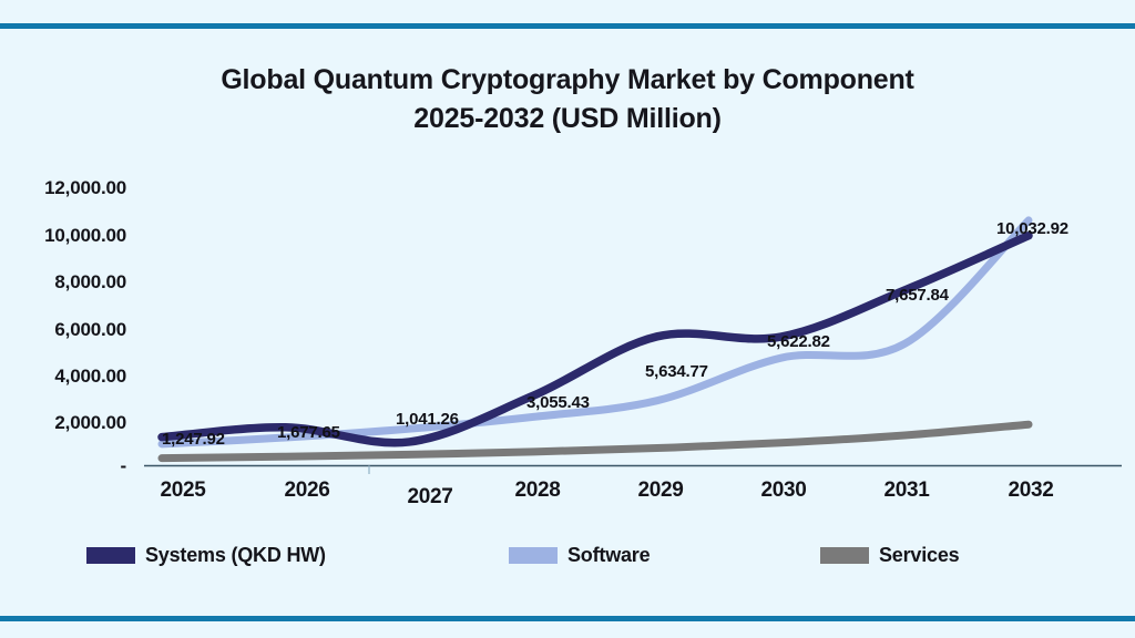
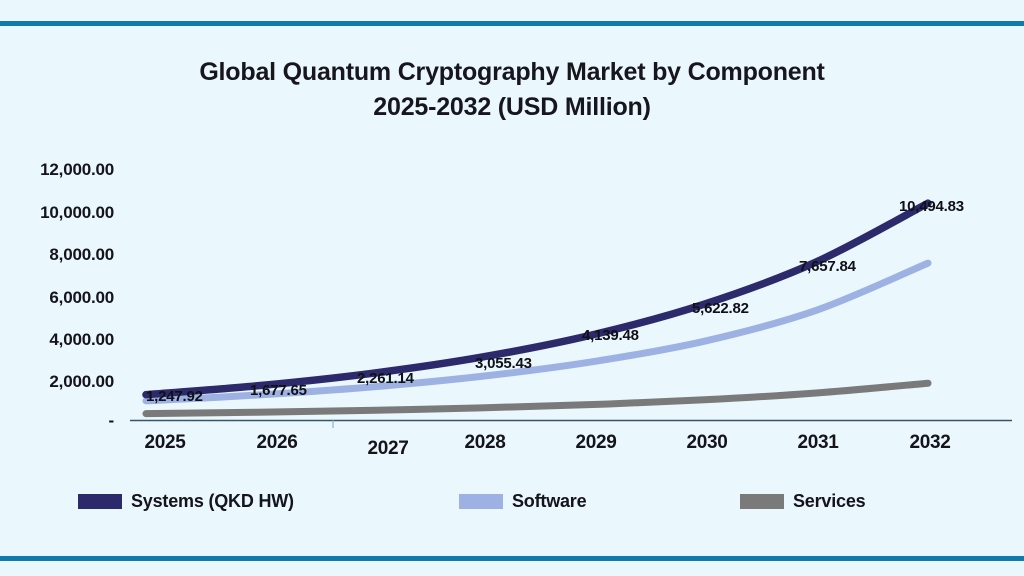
Systems (QKD HW)/2027: 1,041.26 -> 2,261.14
Systems (QKD HW)/2029: 5,634.77 -> 4,139.48
Software/2030: 4700 -> 3800
Systems (QKD HW)/2032: 10,032.92 -> 10,494.83
Software/2032: 10700 -> 7600
